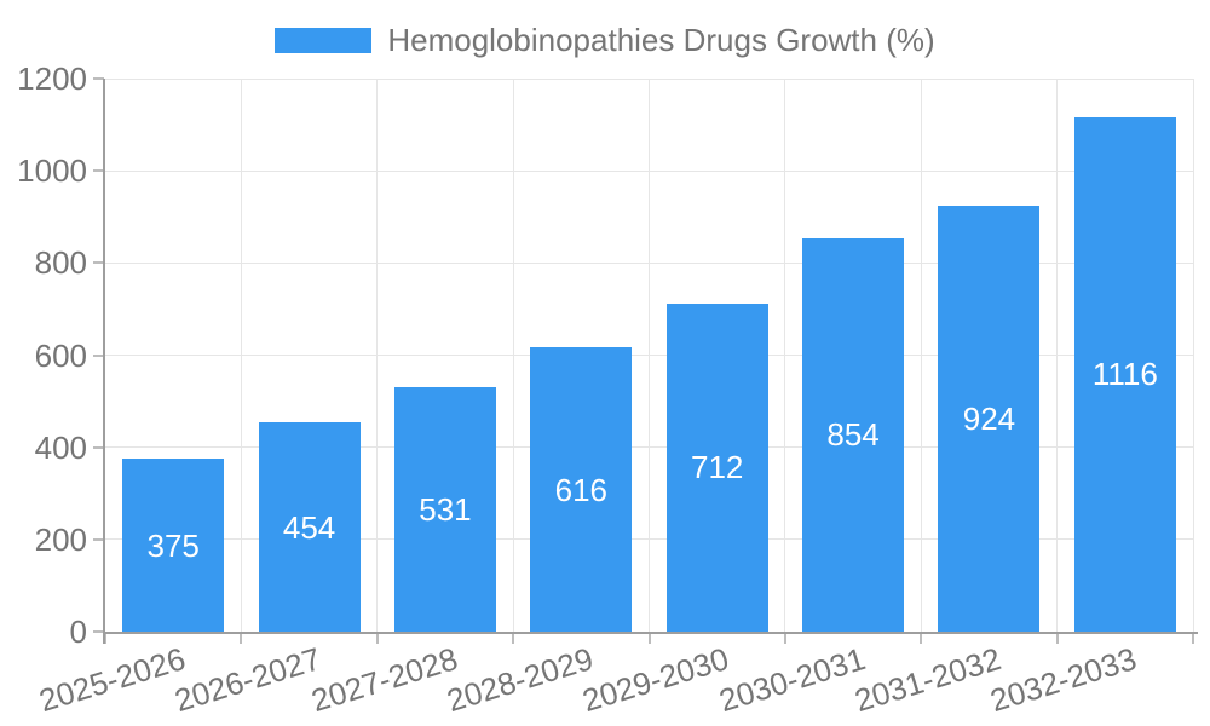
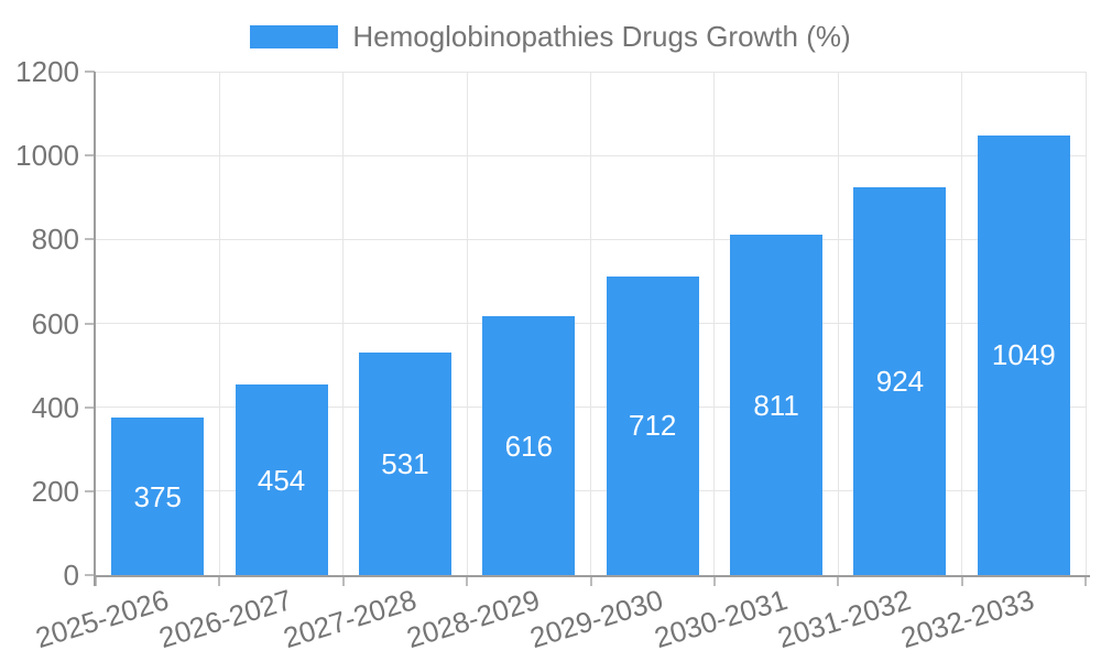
2030-2031: 854 -> 811
2032-2033: 1116 -> 1049
